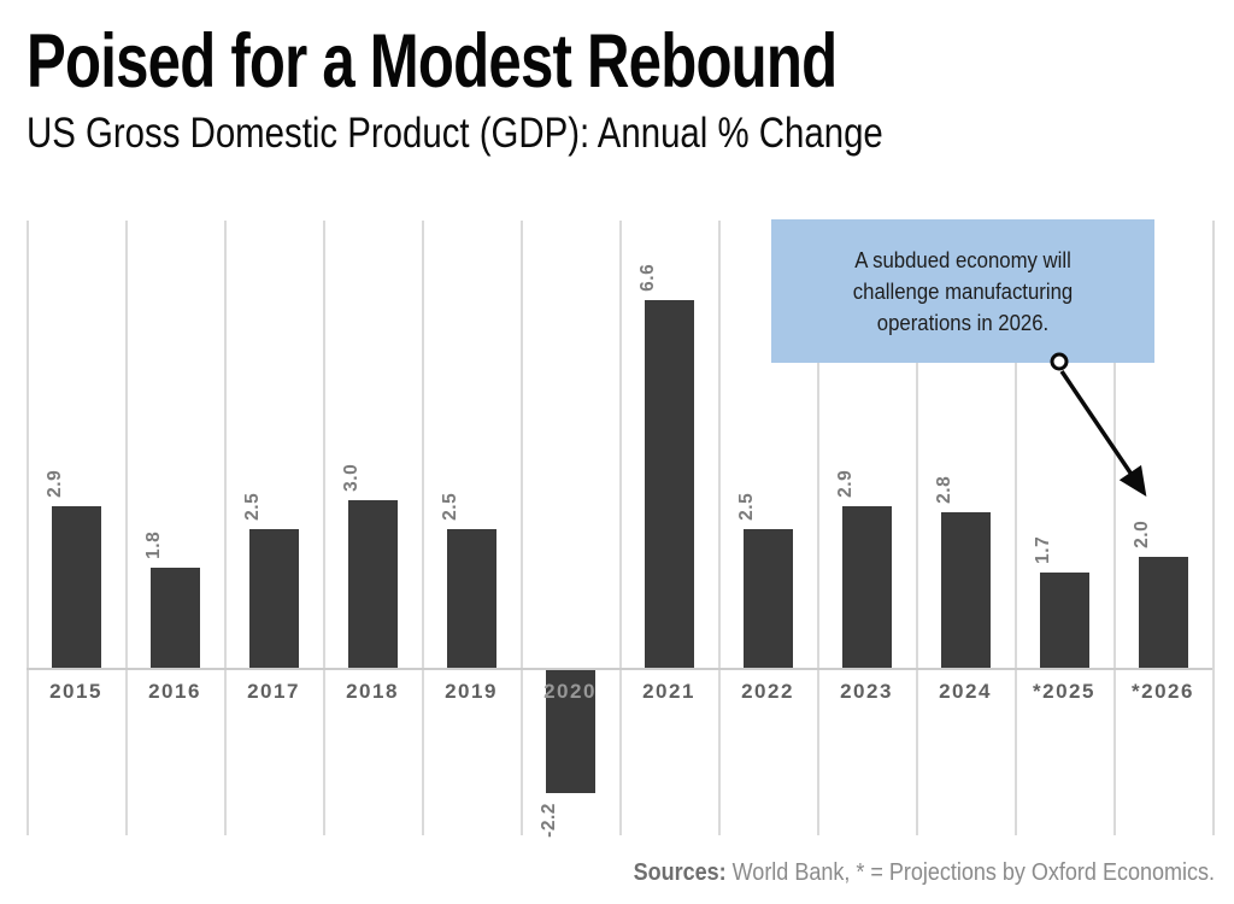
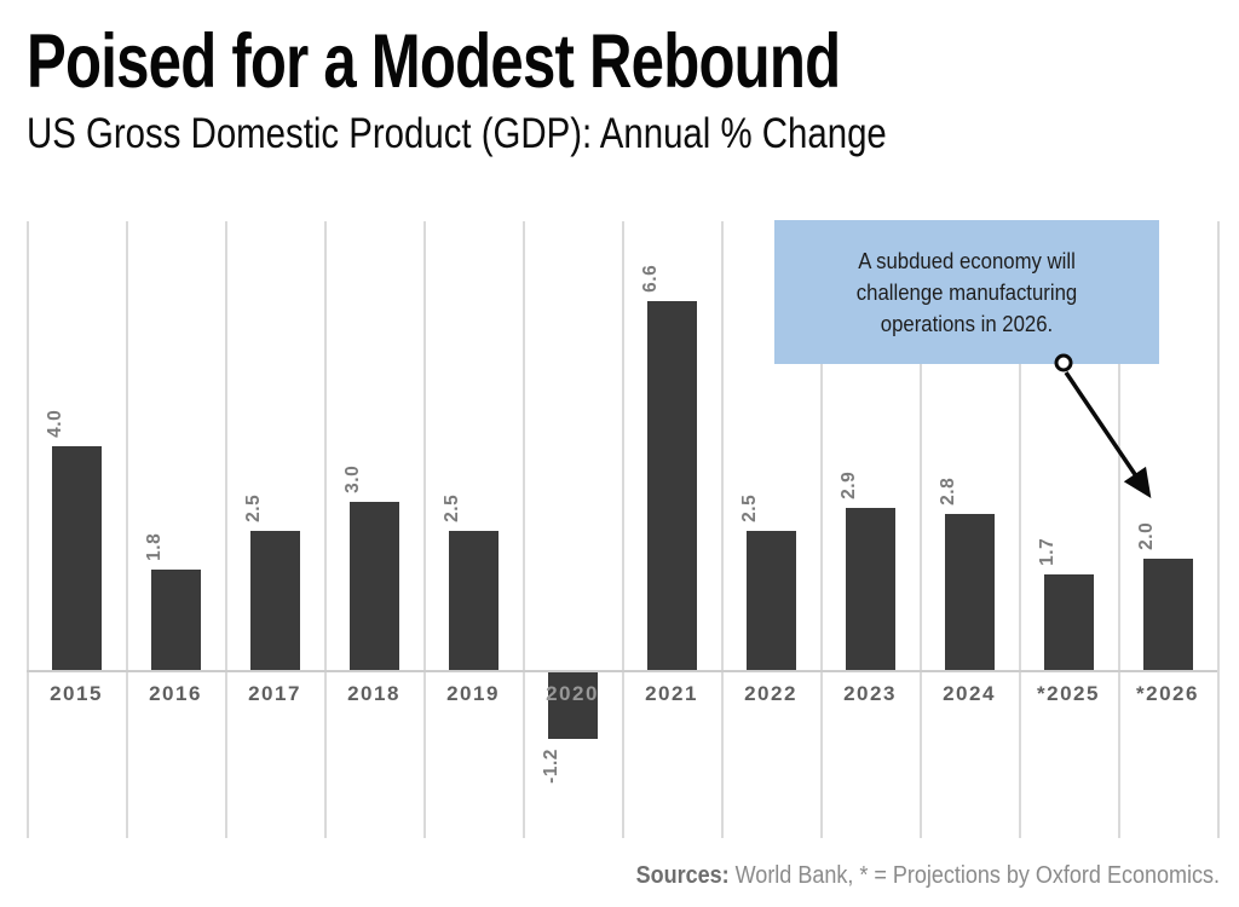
2015: 2.9 -> 4.0
2020: -2.2 -> -1.2
